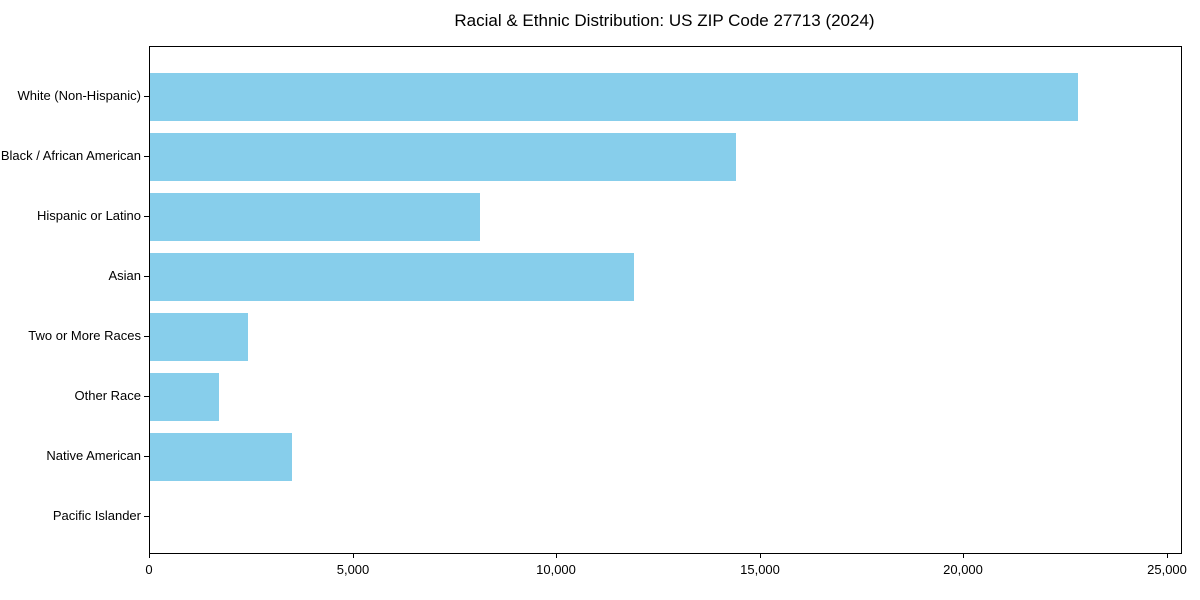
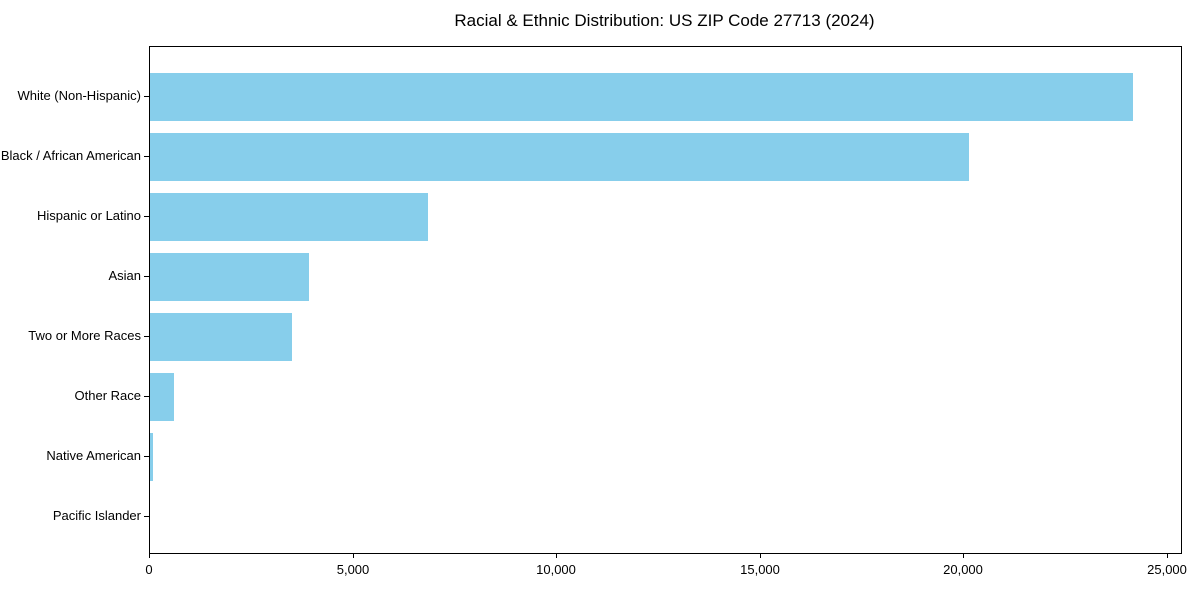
White (Non-Hispanic): 22800 -> 24100
Black / African American: 14400 -> 20100
Hispanic or Latino: 8100 -> 6800
Asian: 11900 -> 3900
Two or More Races: 2400 -> 3500
Other Race: 1700 -> 600
Native American: 3500 -> 100
